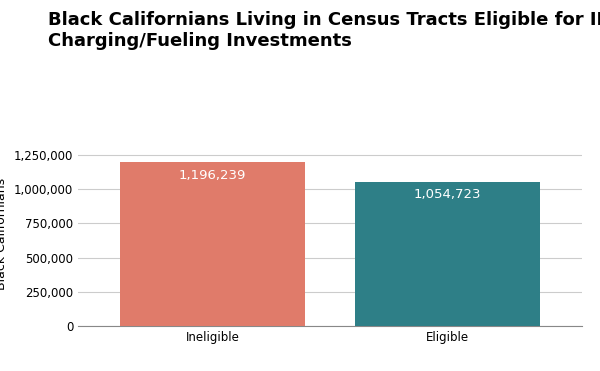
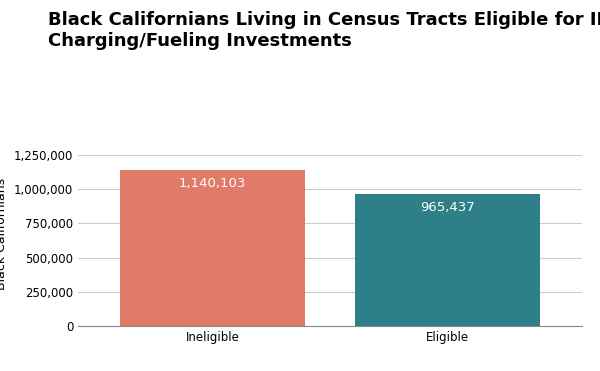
Ineligible: 1,196,239 -> 1,140,103
Eligible: 1,054,723 -> 965,437
